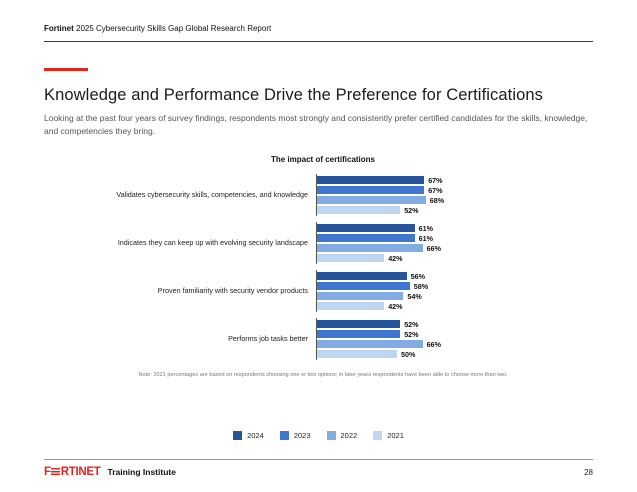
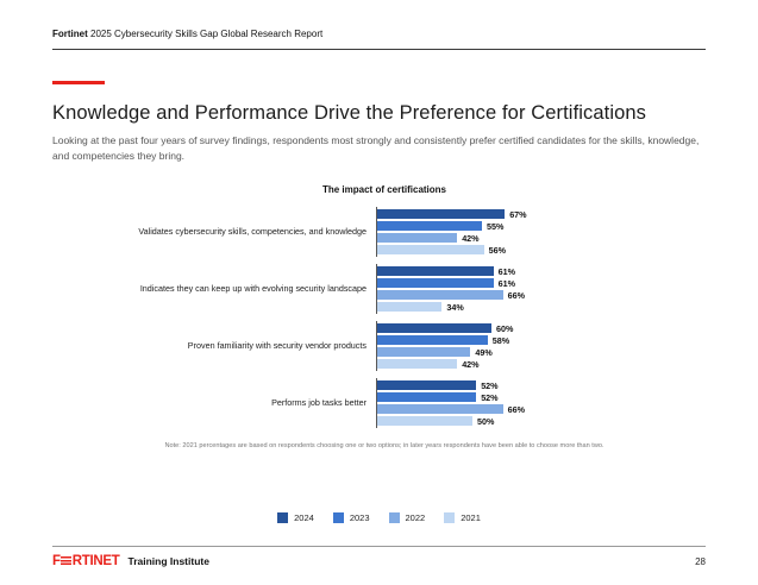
2023/Validates cybersecurity skills, competencies, and knowledge: 67% -> 55%
2022/Validates cybersecurity skills, competencies, and knowledge: 68% -> 42%
2021/Validates cybersecurity skills, competencies, and knowledge: 52% -> 56%
2021/Indicates they can keep up with evolving security landscape: 42% -> 34%
2024/Proven familiarity with security vendor products: 56% -> 60%
2022/Proven familiarity with security vendor products: 54% -> 49%
